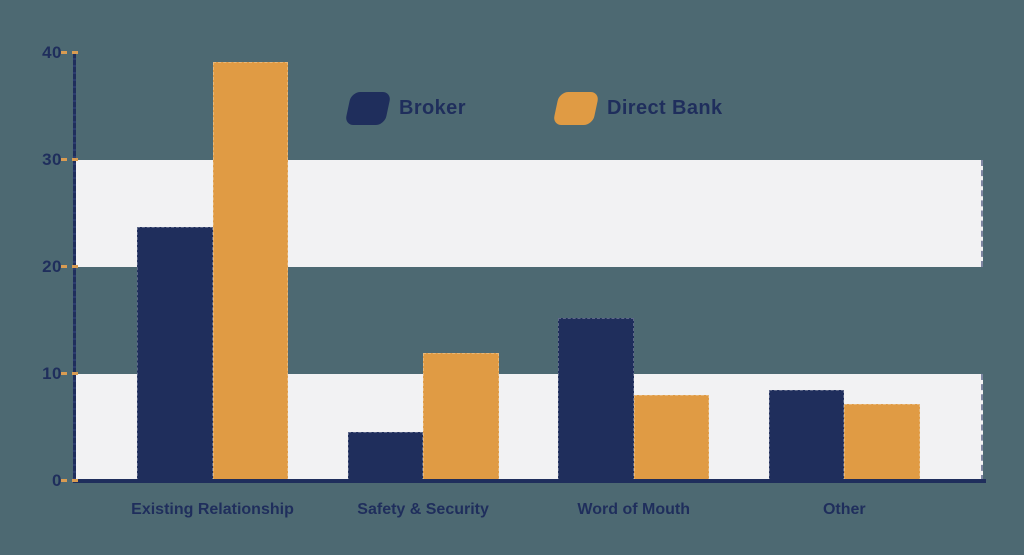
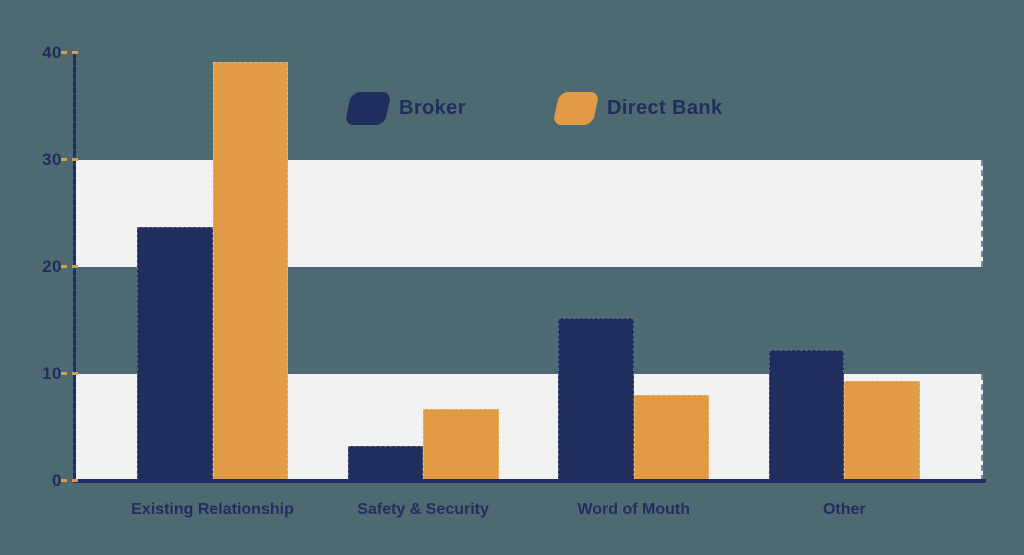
Broker/Safety & Security: 4.6 -> 3.3
Direct Bank/Safety & Security: 12.0 -> 6.7
Broker/Other: 8.5 -> 12.2
Direct Bank/Other: 7.2 -> 9.3
